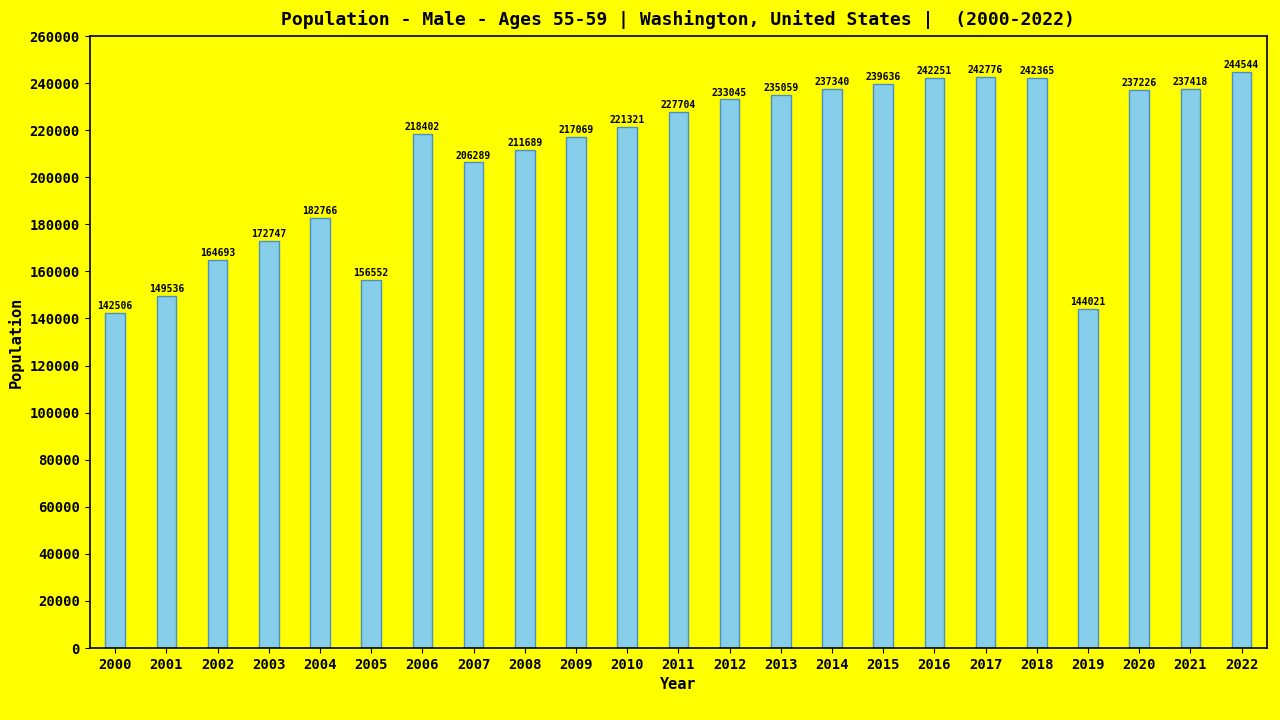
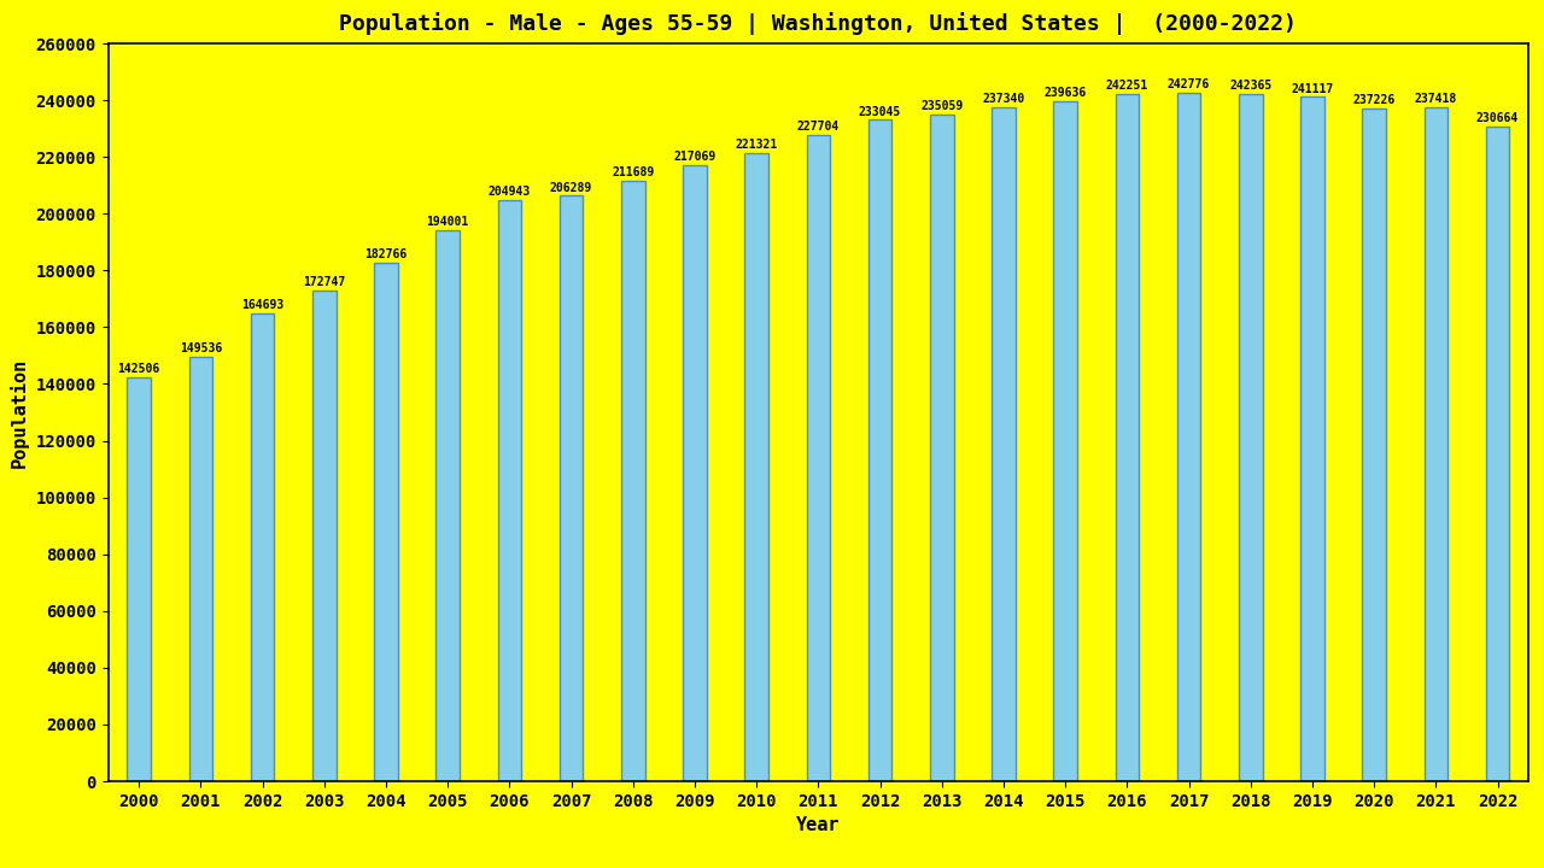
2005: 156552 -> 194001
2006: 218402 -> 204943
2019: 144021 -> 241117
2022: 244544 -> 230664
